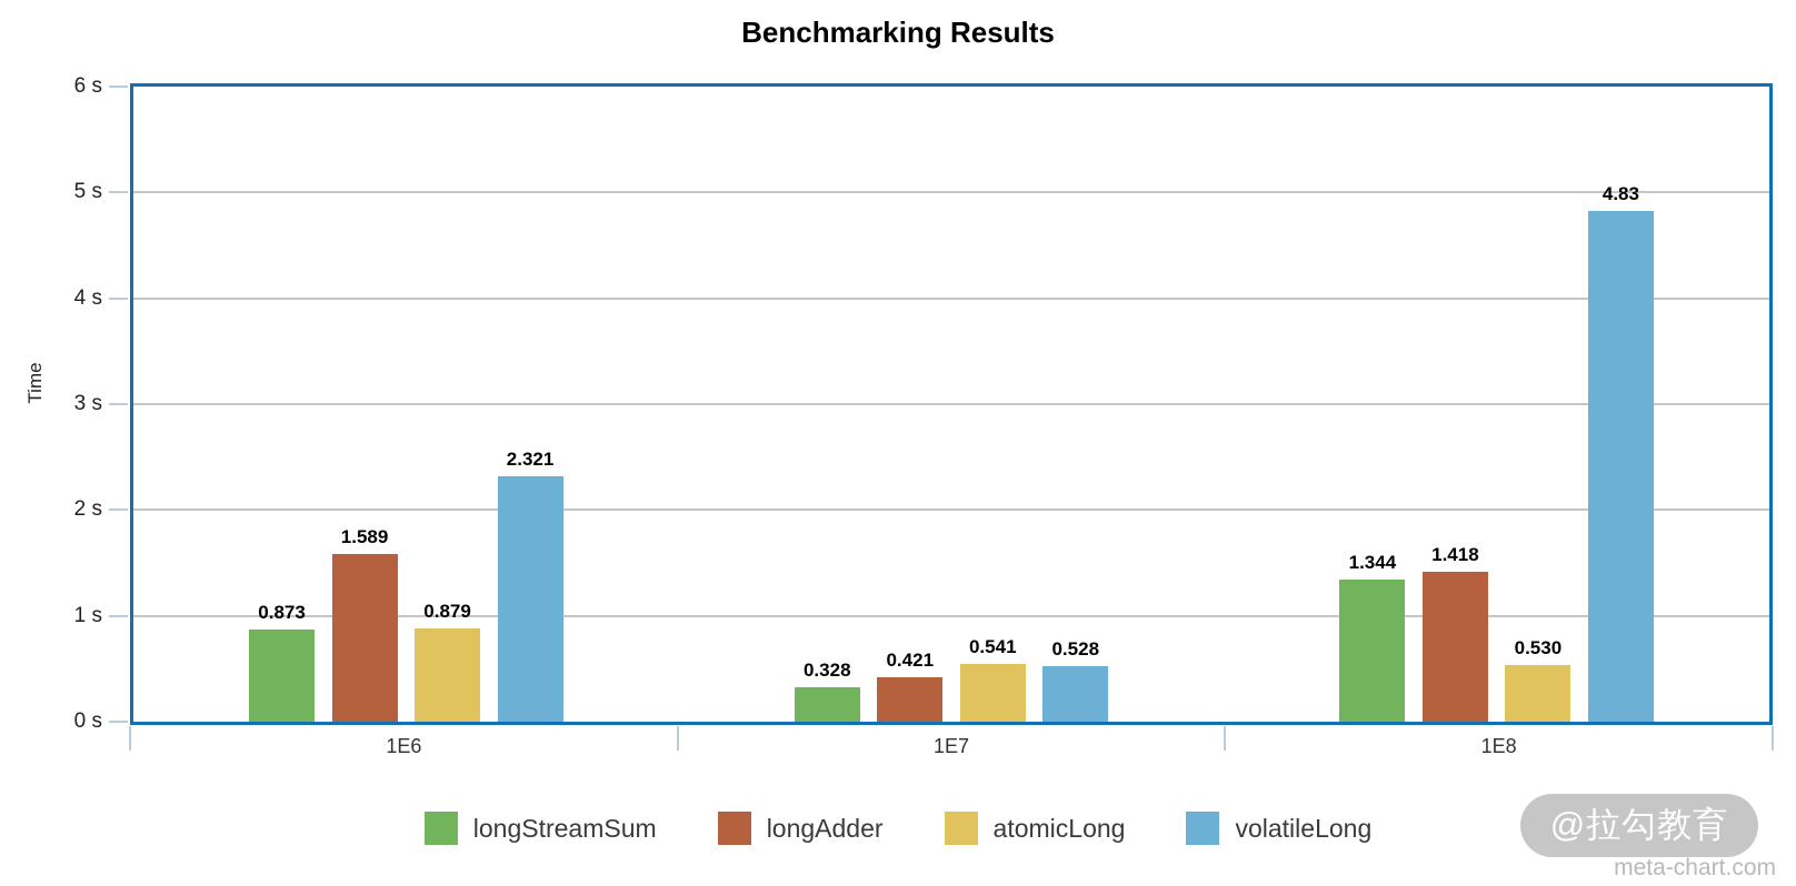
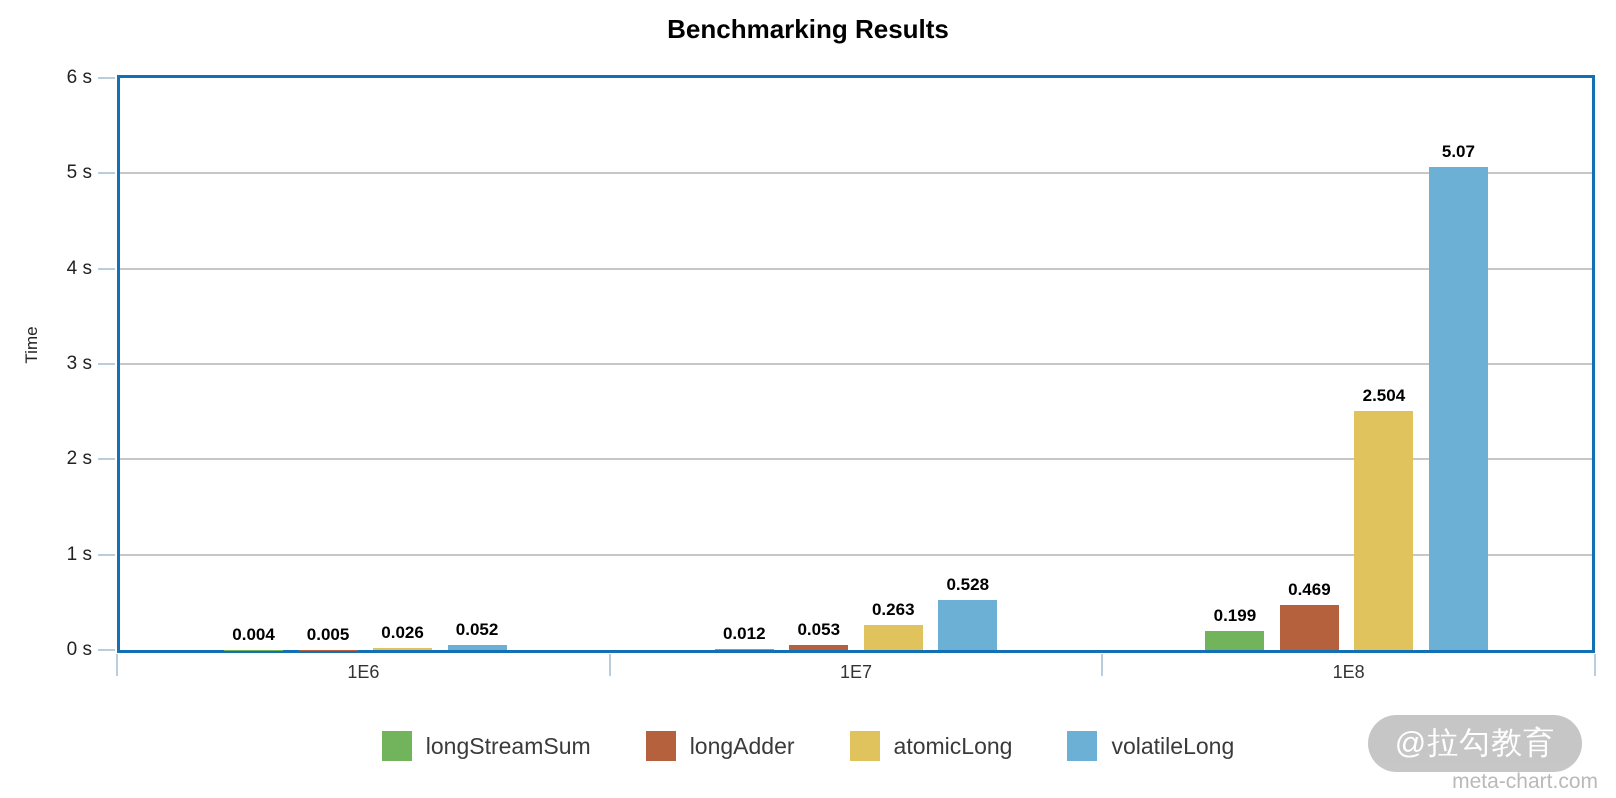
longStreamSum/1E6: 0.873 -> 0.004
longAdder/1E6: 1.589 -> 0.005
atomicLong/1E6: 0.879 -> 0.026
volatileLong/1E6: 2.321 -> 0.052
longStreamSum/1E7: 0.328 -> 0.012
longAdder/1E7: 0.421 -> 0.053
atomicLong/1E7: 0.541 -> 0.263
longStreamSum/1E8: 1.344 -> 0.199
longAdder/1E8: 1.418 -> 0.469
atomicLong/1E8: 0.530 -> 2.504
volatileLong/1E8: 4.83 -> 5.07
